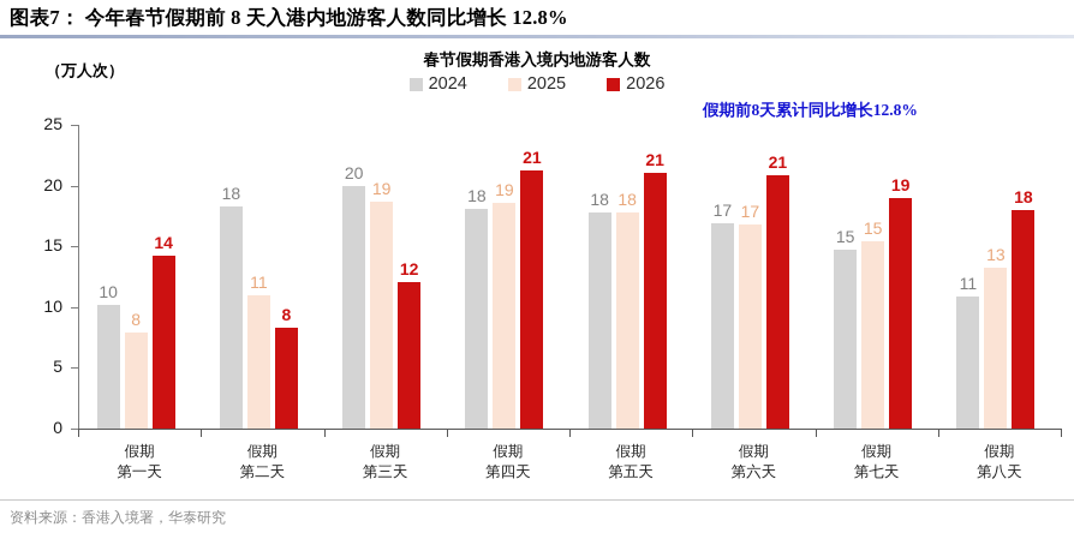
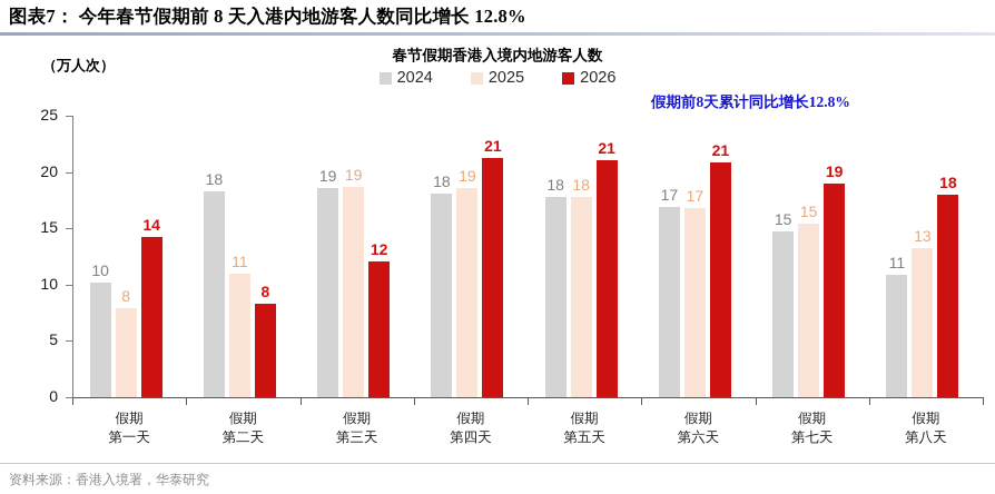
2024/假期第三天: 20 -> 19
